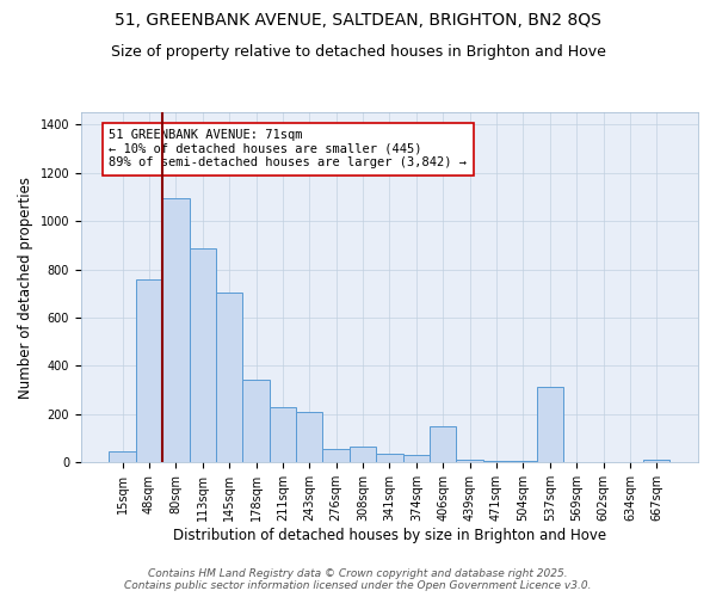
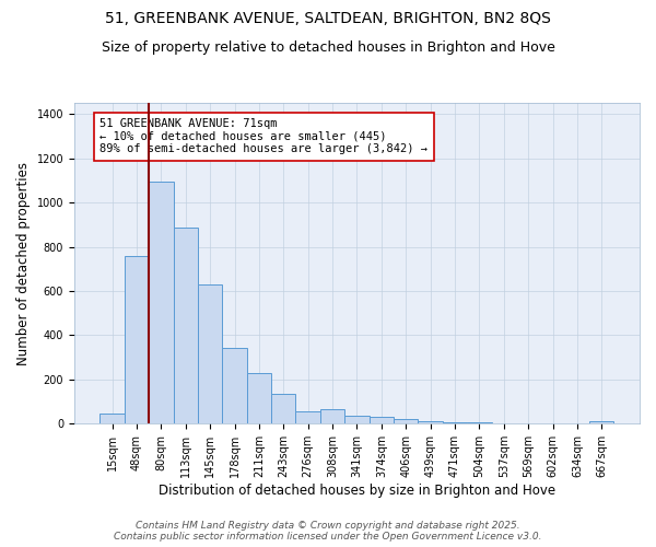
145sqm: 705 -> 630
243sqm: 210 -> 135
406sqm: 150 -> 20
537sqm: 315 -> 2
